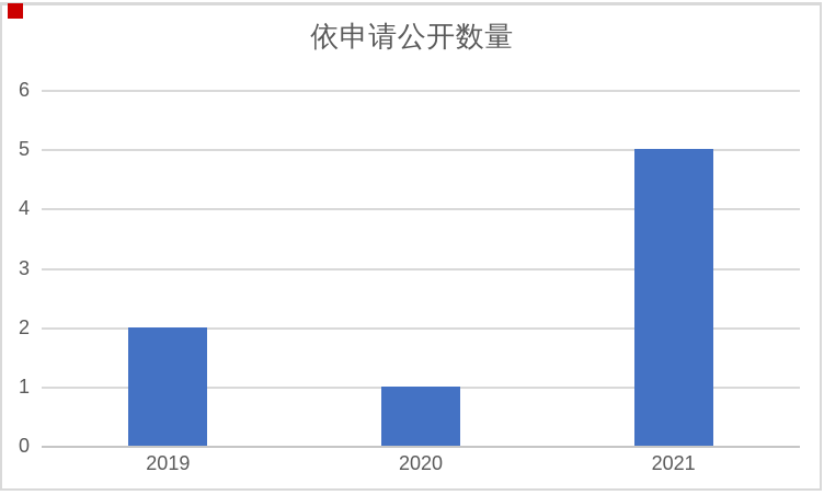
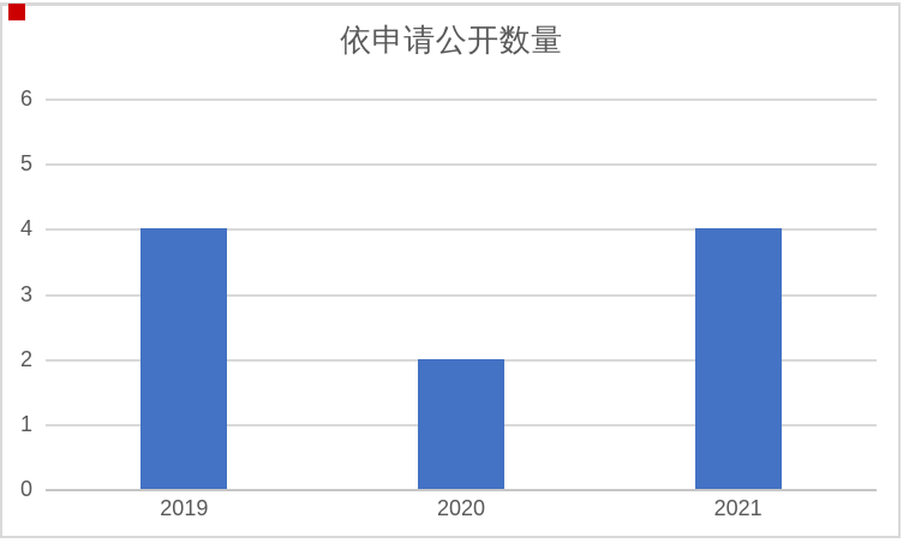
2019: 2 -> 4
2020: 1 -> 2
2021: 5 -> 4
